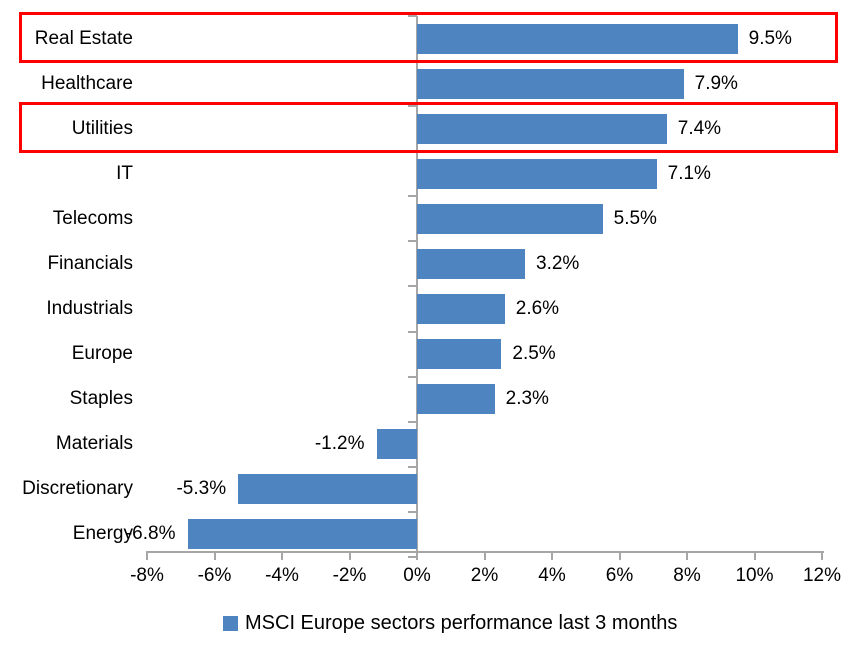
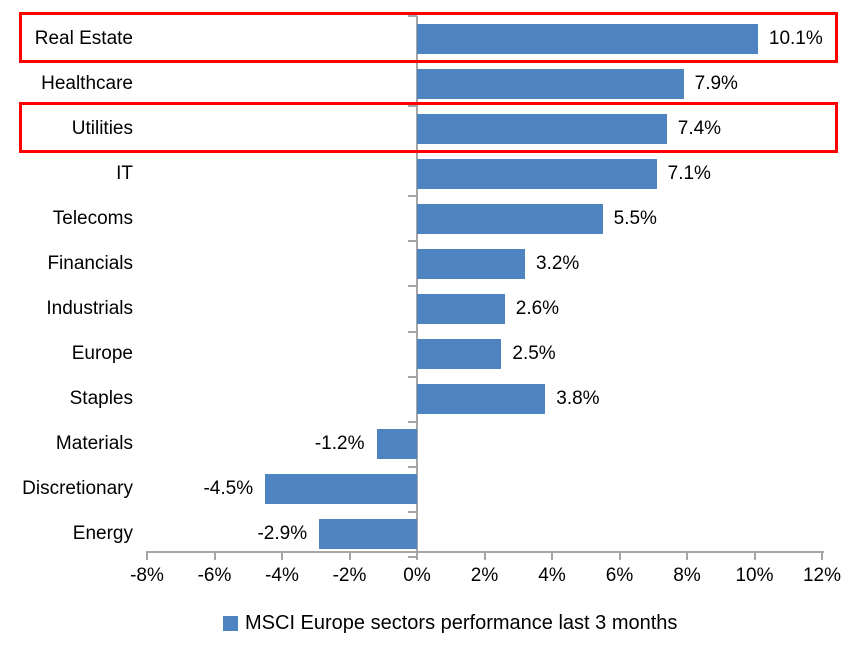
Real Estate: 9.5% -> 10.1%
Staples: 2.3% -> 3.8%
Discretionary: -5.3% -> -4.5%
Energy: -6.8% -> -2.9%
